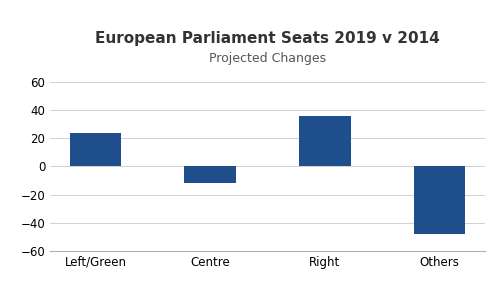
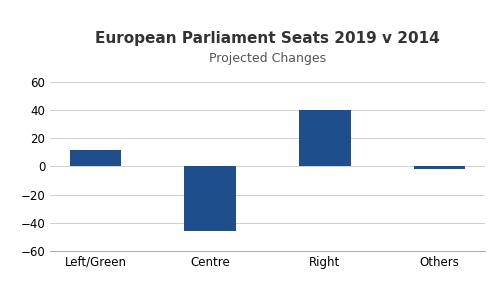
Left/Green: 24 -> 12
Centre: -12 -> -46
Right: 36 -> 40
Others: -48 -> -2
